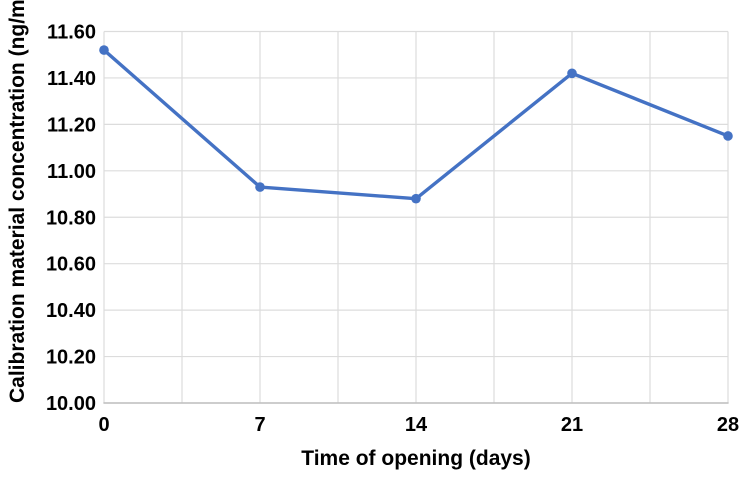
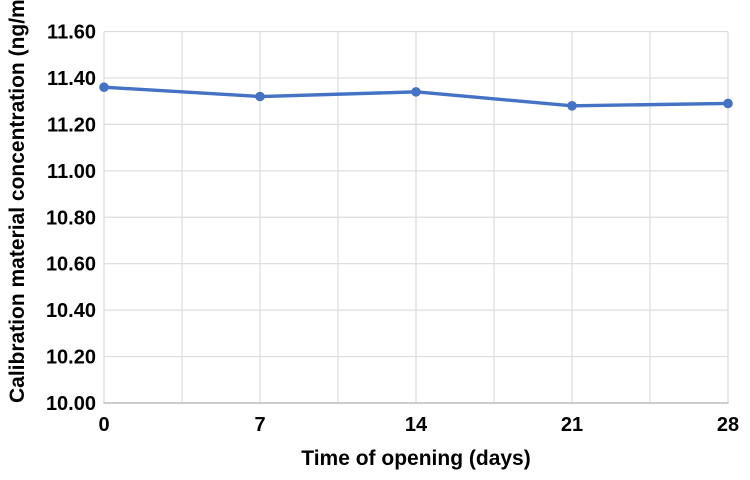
0: 11.52 -> 11.36
7: 10.93 -> 11.32
14: 10.88 -> 11.34
21: 11.42 -> 11.28
28: 11.15 -> 11.29
